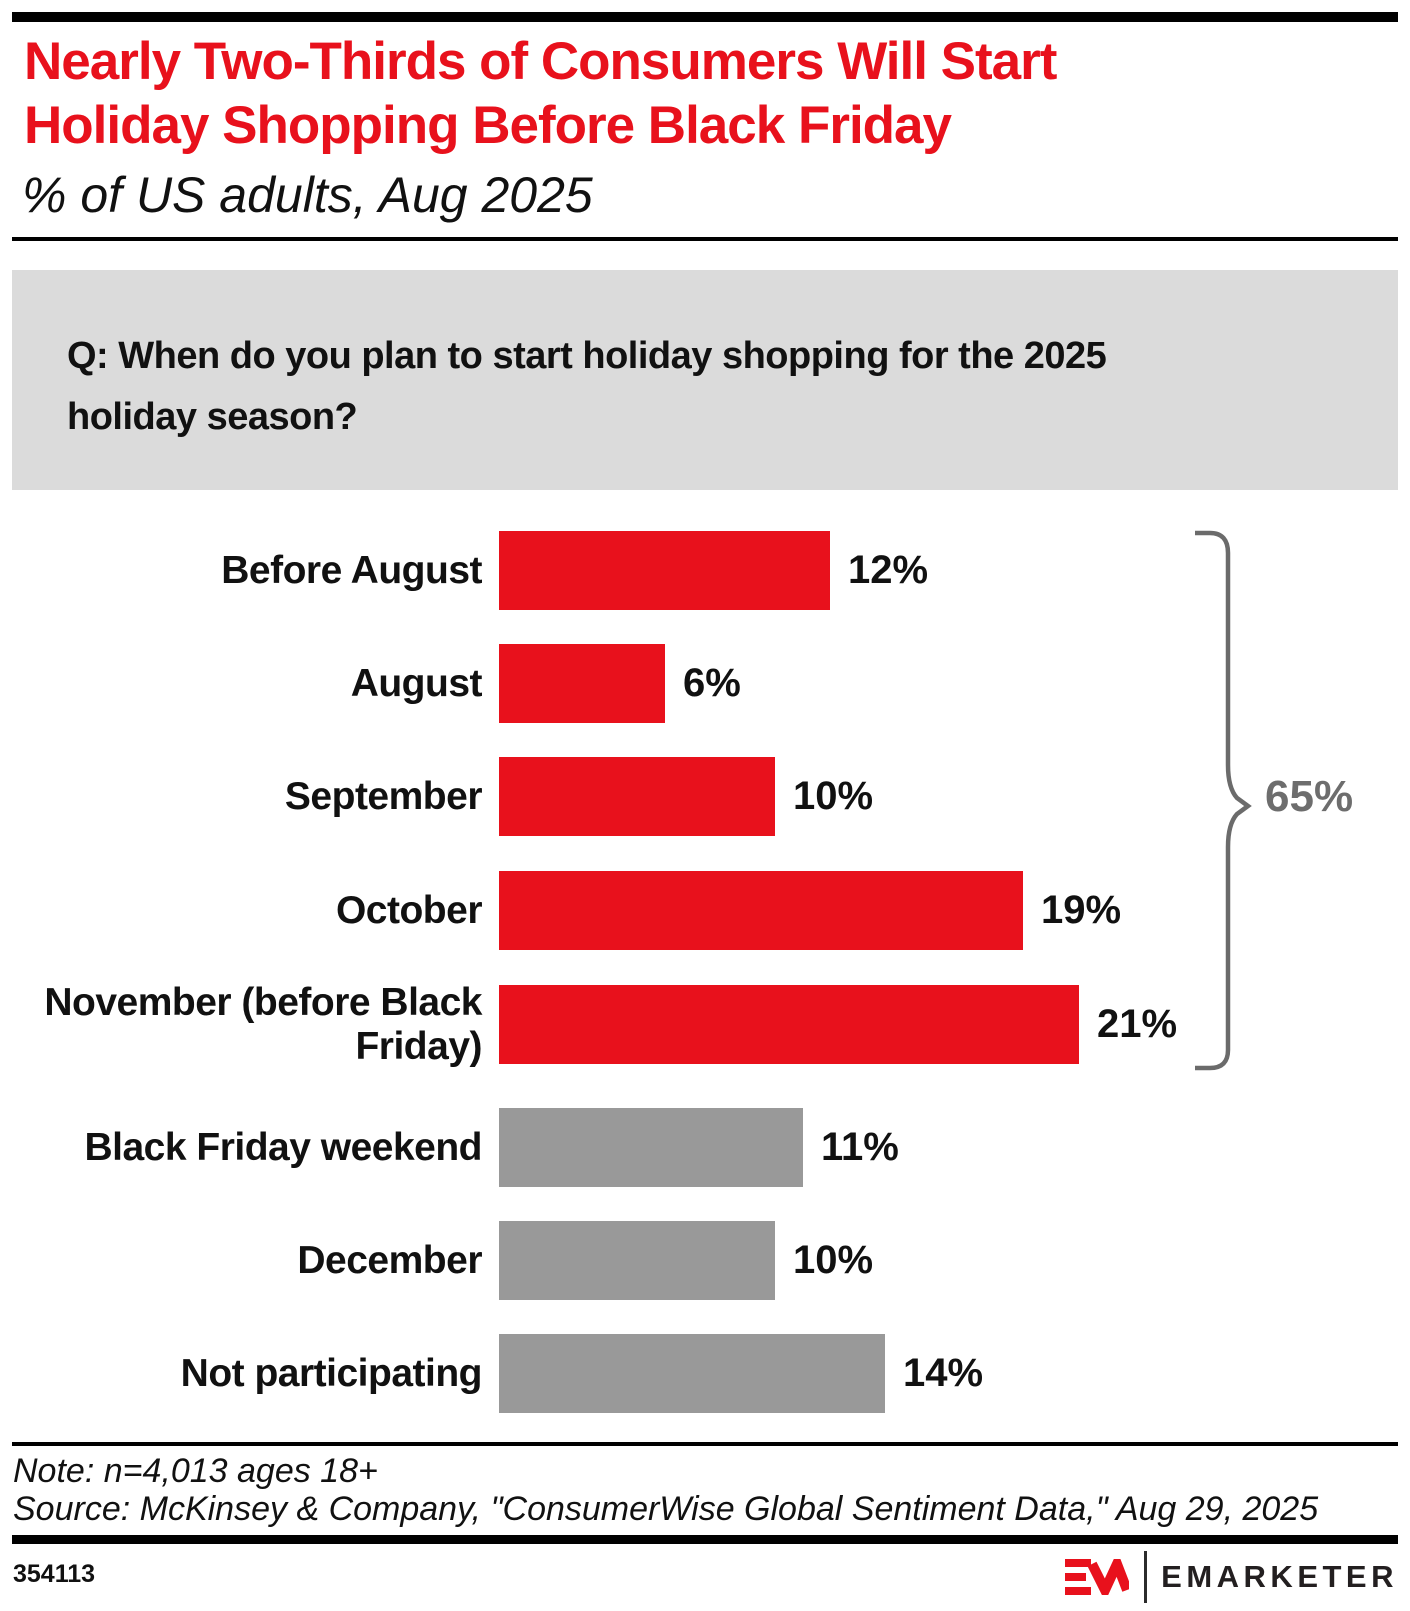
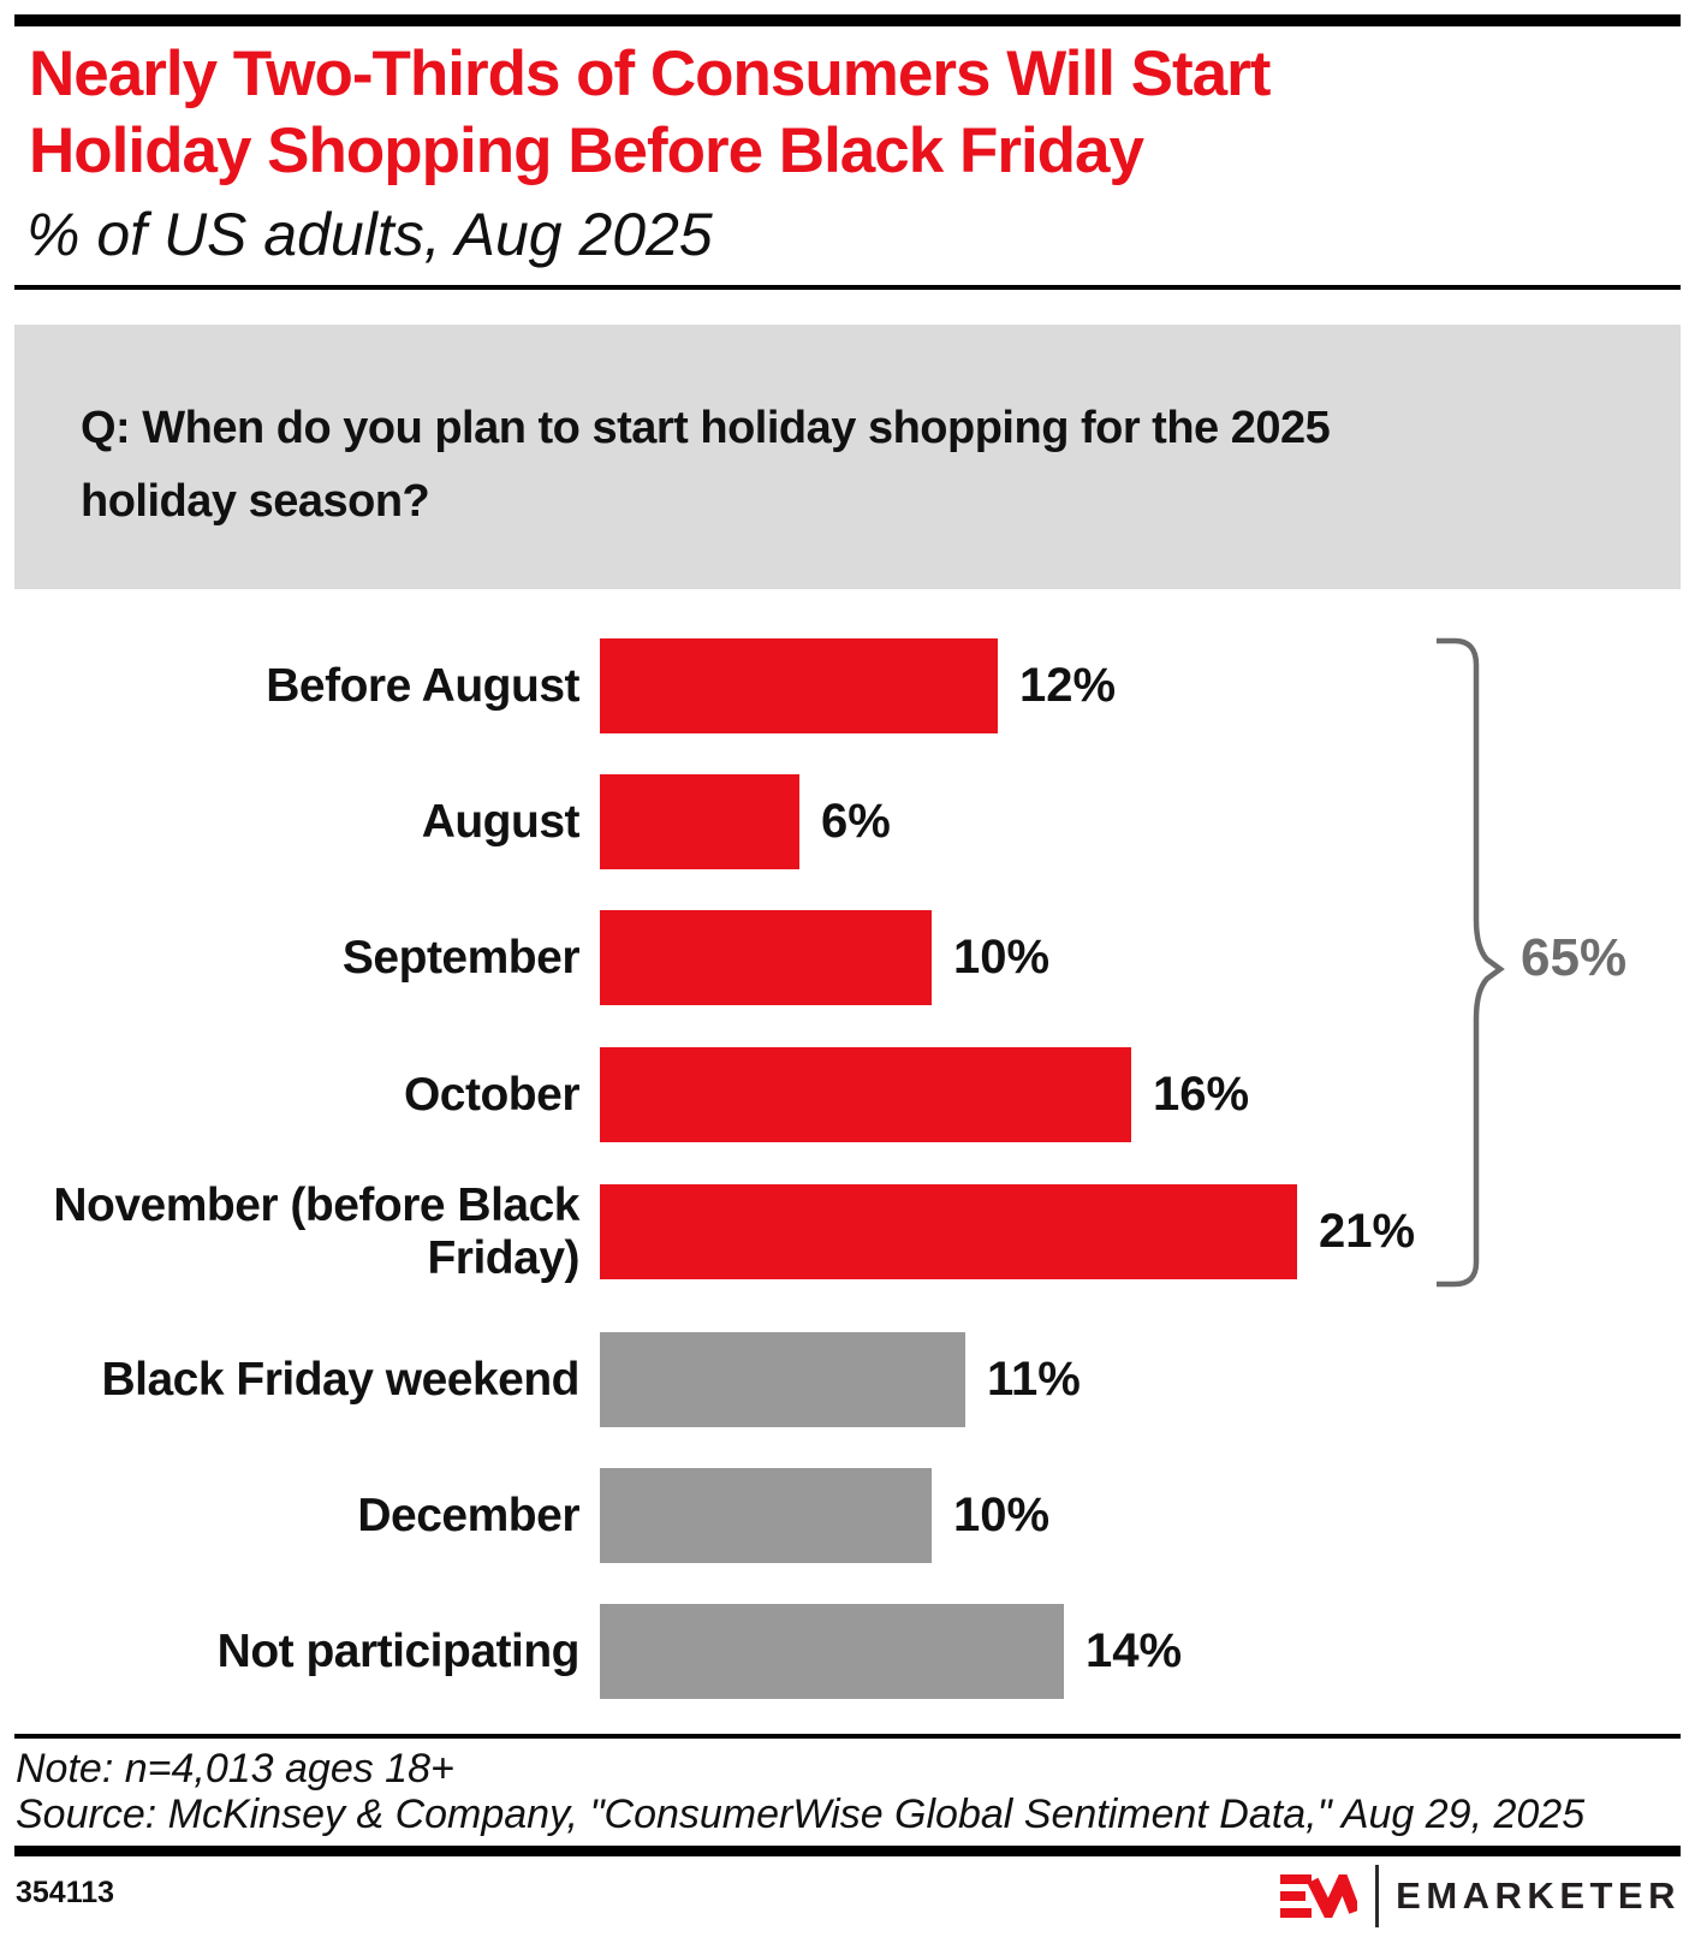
October: 19% -> 16%
